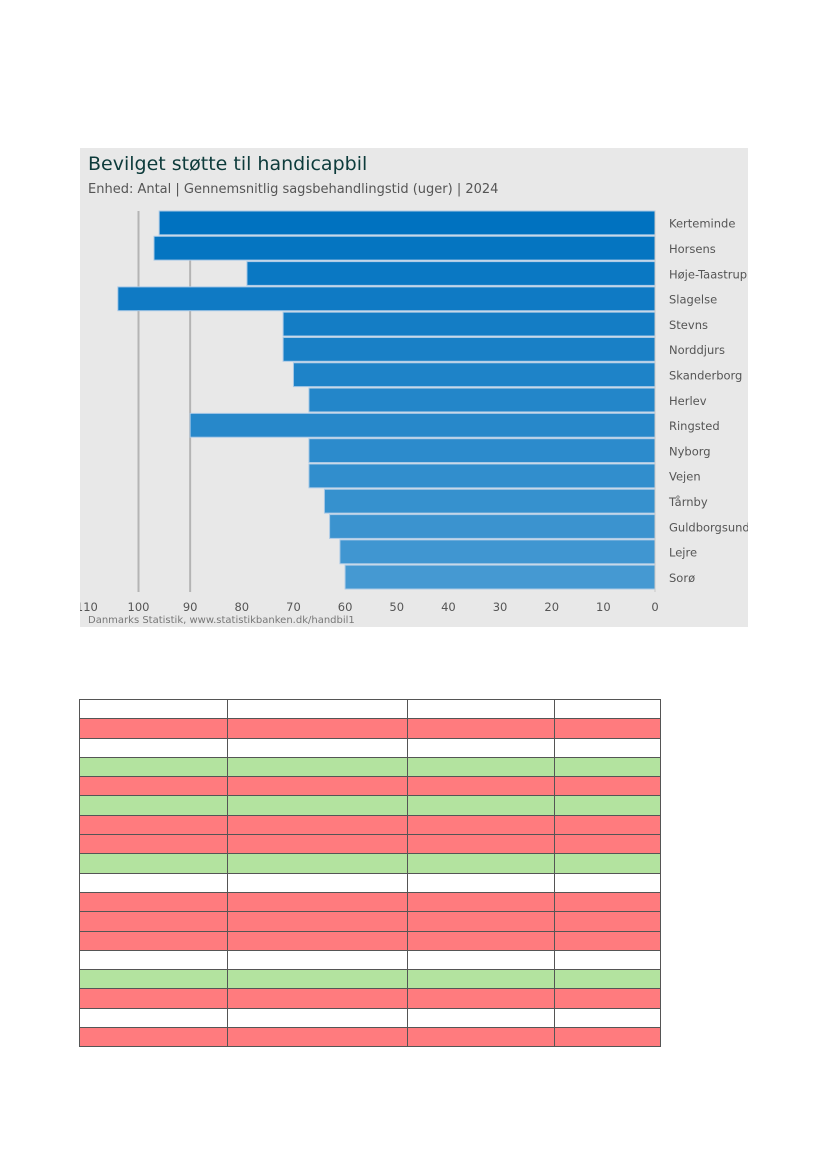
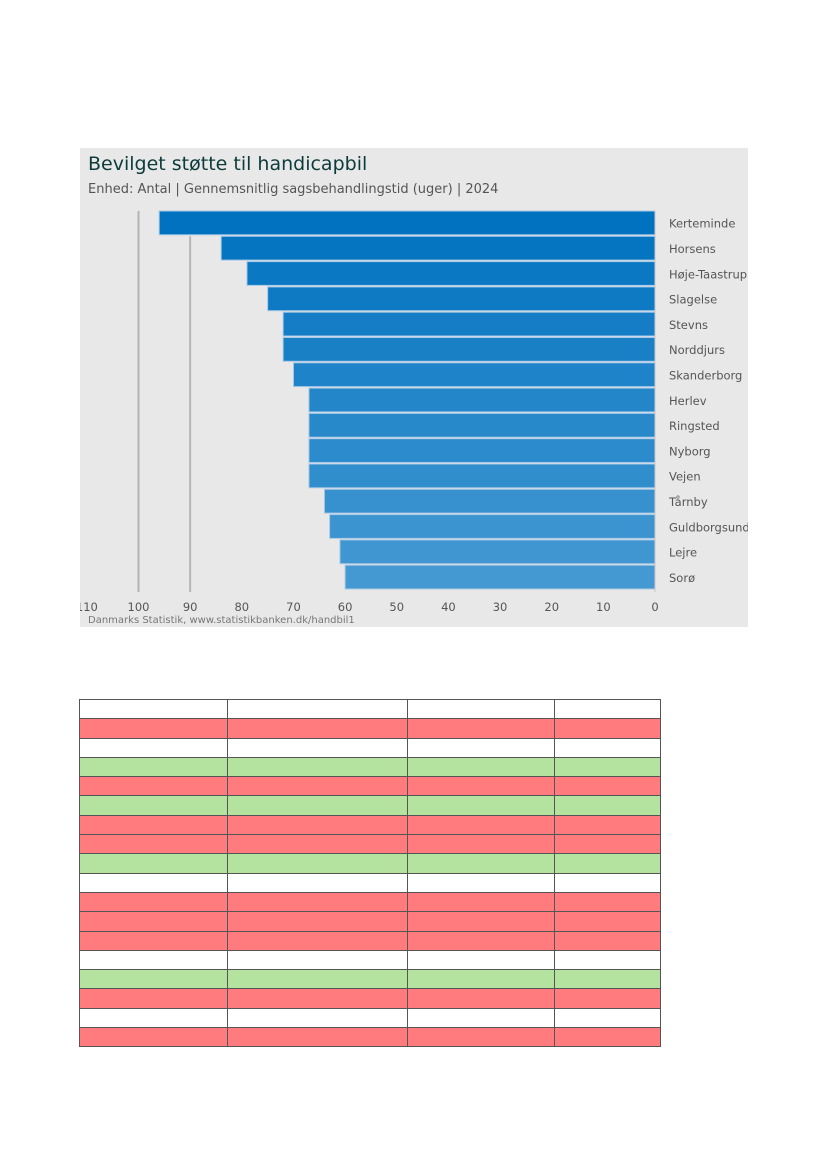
Horsens: 97 -> 84
Slagelse: 104 -> 75
Ringsted: 90 -> 67
